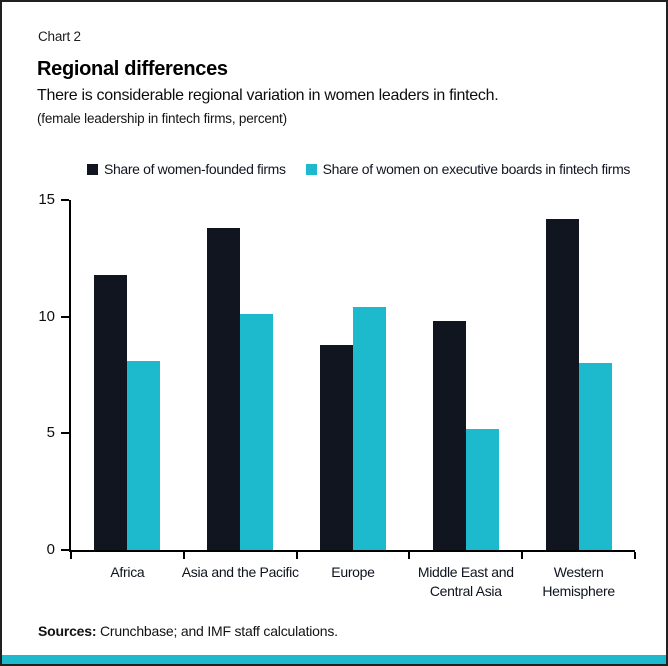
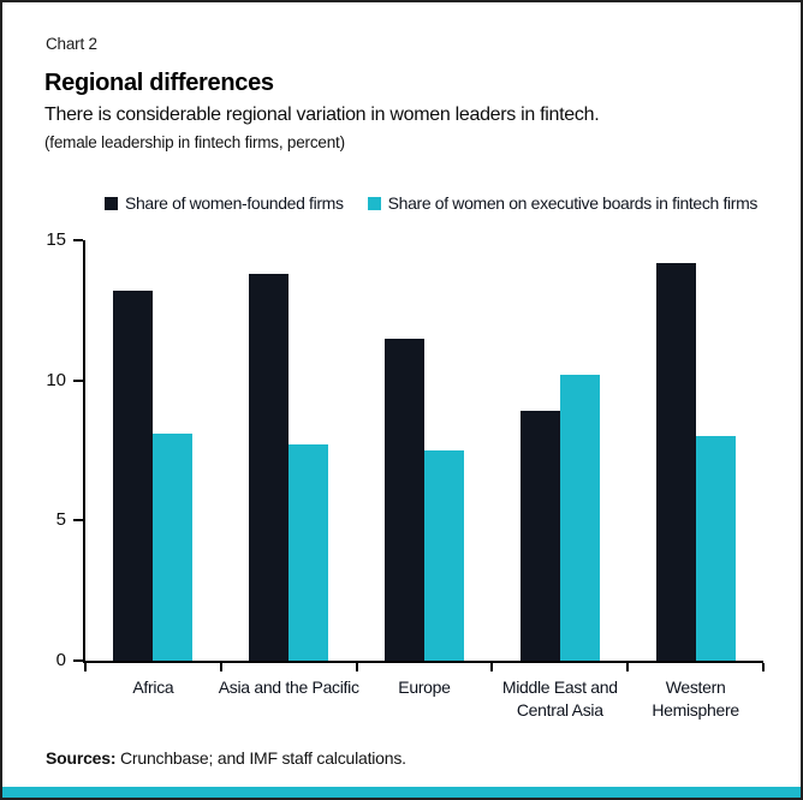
Share of women-founded firms/Africa: 11.8 -> 13.2
Share of women on executive boards in fintech firms/Asia and the Pacific: 10.1 -> 7.7
Share of women-founded firms/Europe: 8.8 -> 11.5
Share of women on executive boards in fintech firms/Europe: 10.4 -> 7.5
Share of women-founded firms/Middle East and Central Asia: 9.8 -> 8.9
Share of women on executive boards in fintech firms/Middle East and Central Asia: 5.2 -> 10.2
